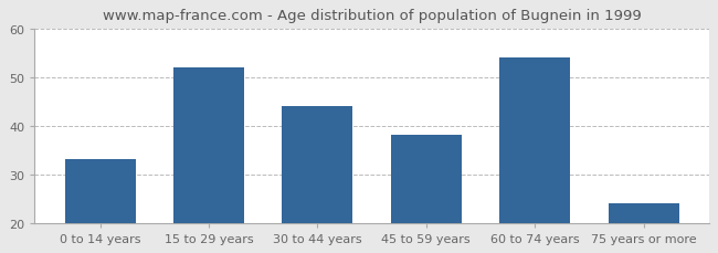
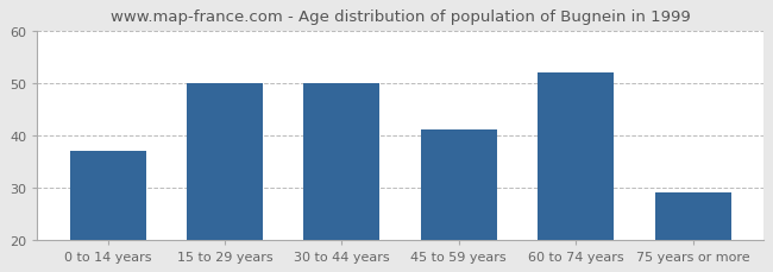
0 to 14 years: 33 -> 37
15 to 29 years: 52 -> 50
30 to 44 years: 44 -> 50
45 to 59 years: 38 -> 41
60 to 74 years: 54 -> 52
75 years or more: 24 -> 29
